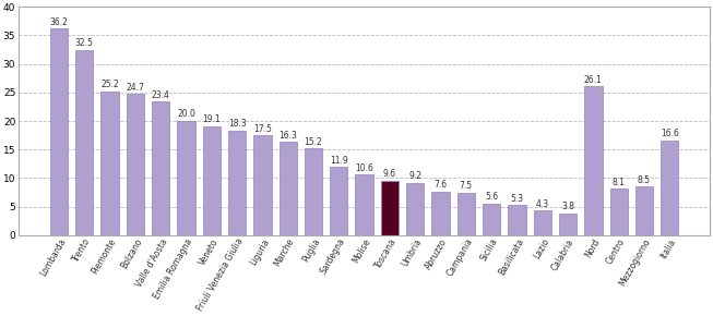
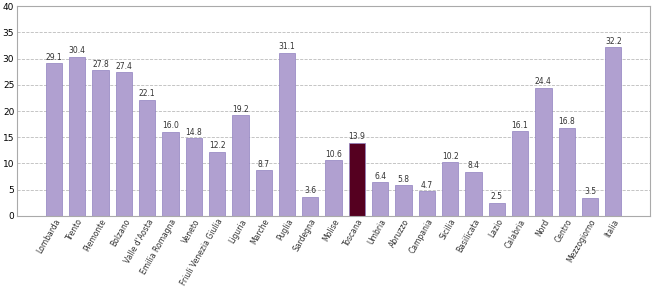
Lombarda: 36.2 -> 29.1
Trento: 32.5 -> 30.4
Piemonte: 25.2 -> 27.8
Bolzano: 24.7 -> 27.4
Valle d'Aosta: 23.4 -> 22.1
Emilia Romagna: 20.0 -> 16.0
Veneto: 19.1 -> 14.8
Friuli Venezia Giulia: 18.3 -> 12.2
Liguria: 17.5 -> 19.2
Marche: 16.3 -> 8.7
Puglia: 15.2 -> 31.1
Sardegna: 11.9 -> 3.6
Toscana: 9.6 -> 13.9
Umbria: 9.2 -> 6.4
Abruzzo: 7.6 -> 5.8
Campania: 7.5 -> 4.7
Sicilia: 5.6 -> 10.2
Basilicata: 5.3 -> 8.4
Lazio: 4.3 -> 2.5
Calabria: 3.8 -> 16.1
Nord: 26.1 -> 24.4
Centro: 8.1 -> 16.8
Mezzogiorno: 8.5 -> 3.5
Italia: 16.6 -> 32.2
